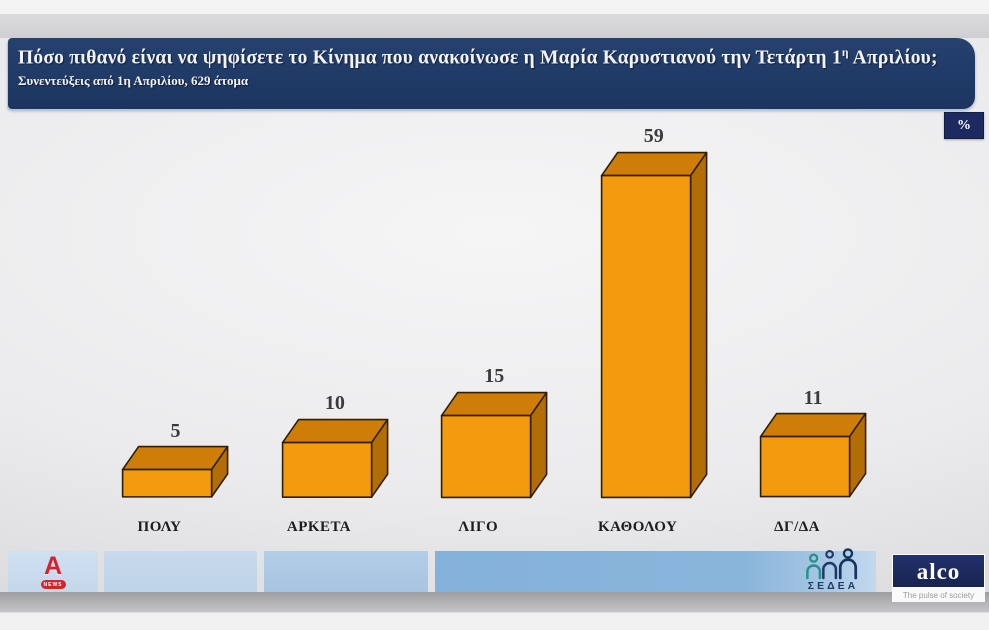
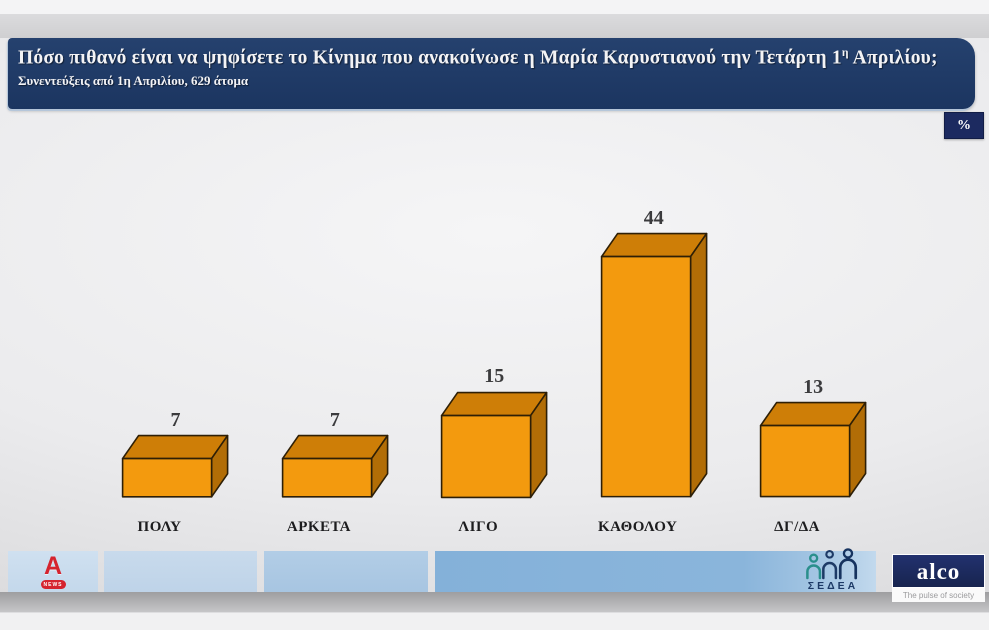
ΠΟΛΥ: 5 -> 7
ΑΡΚΕΤΑ: 10 -> 7
ΚΑΘΟΛΟΥ: 59 -> 44
ΔΓ/ΔΑ: 11 -> 13
